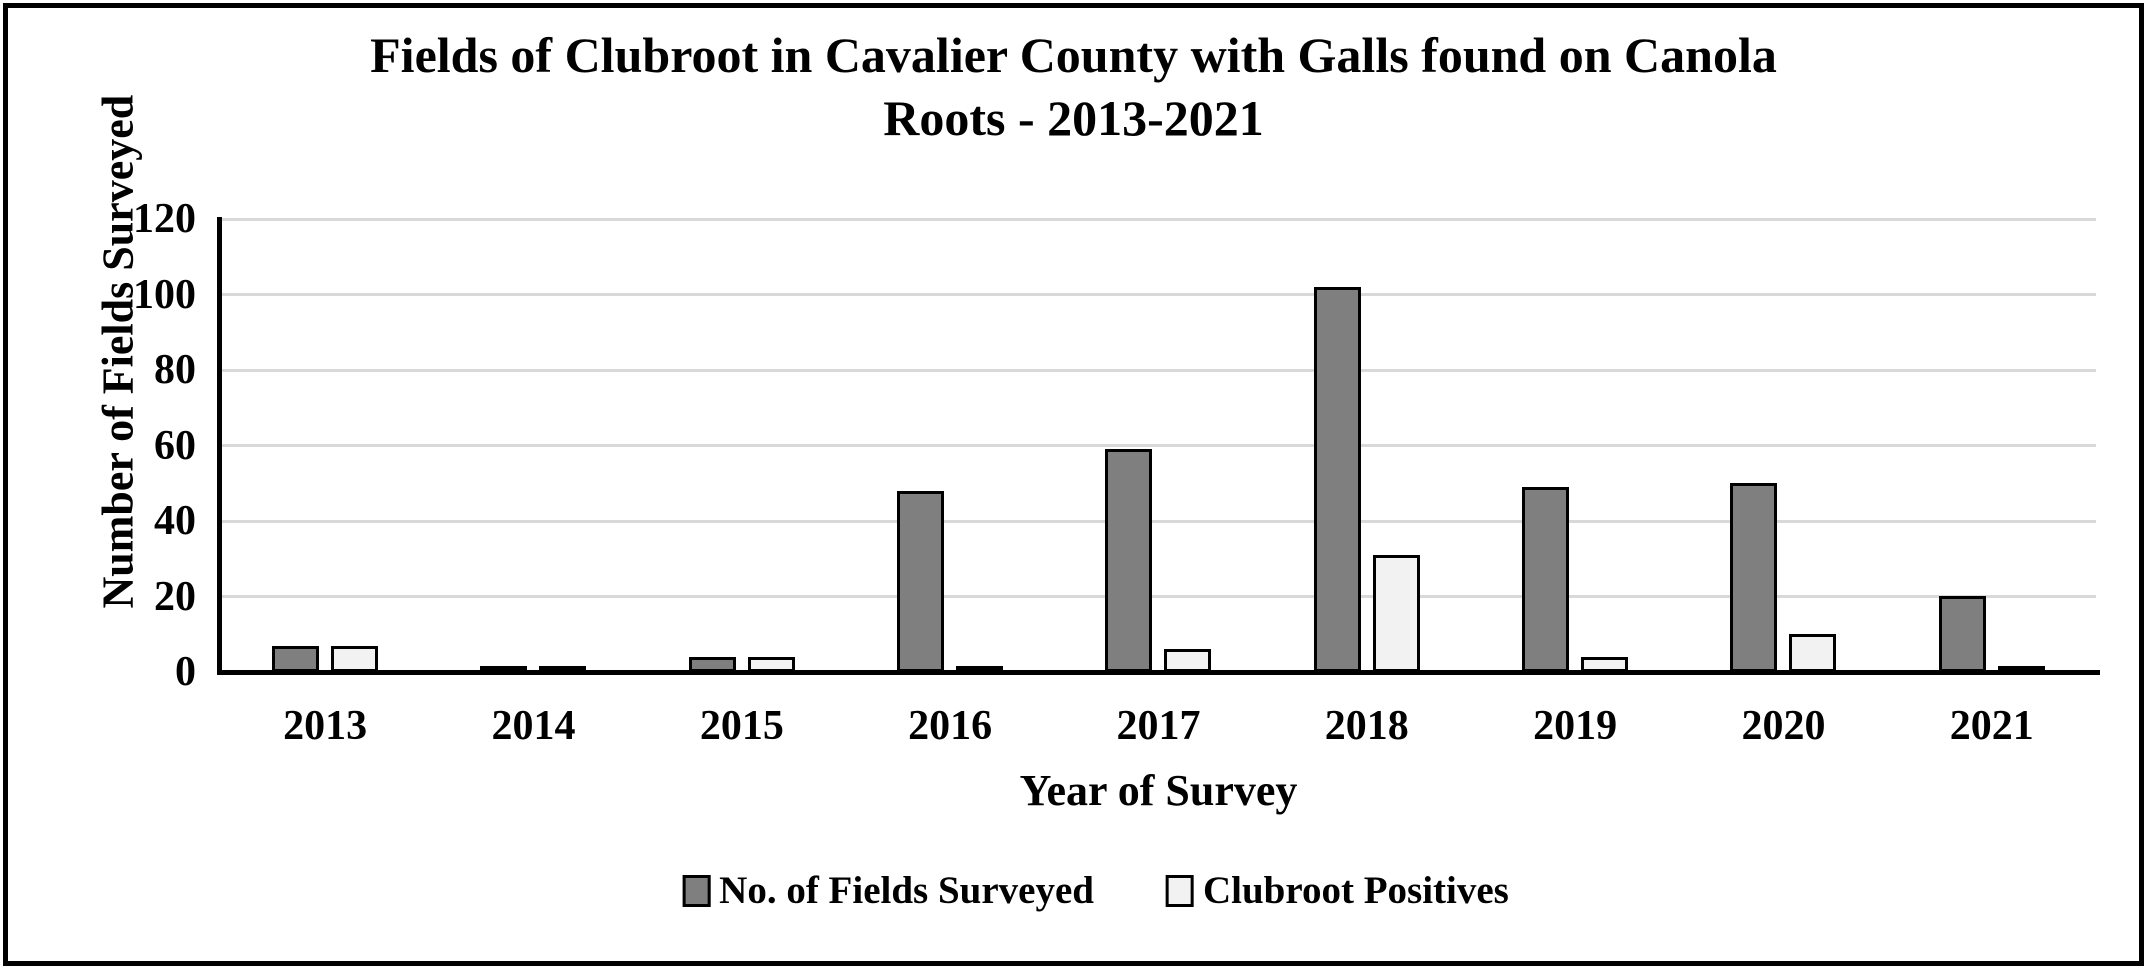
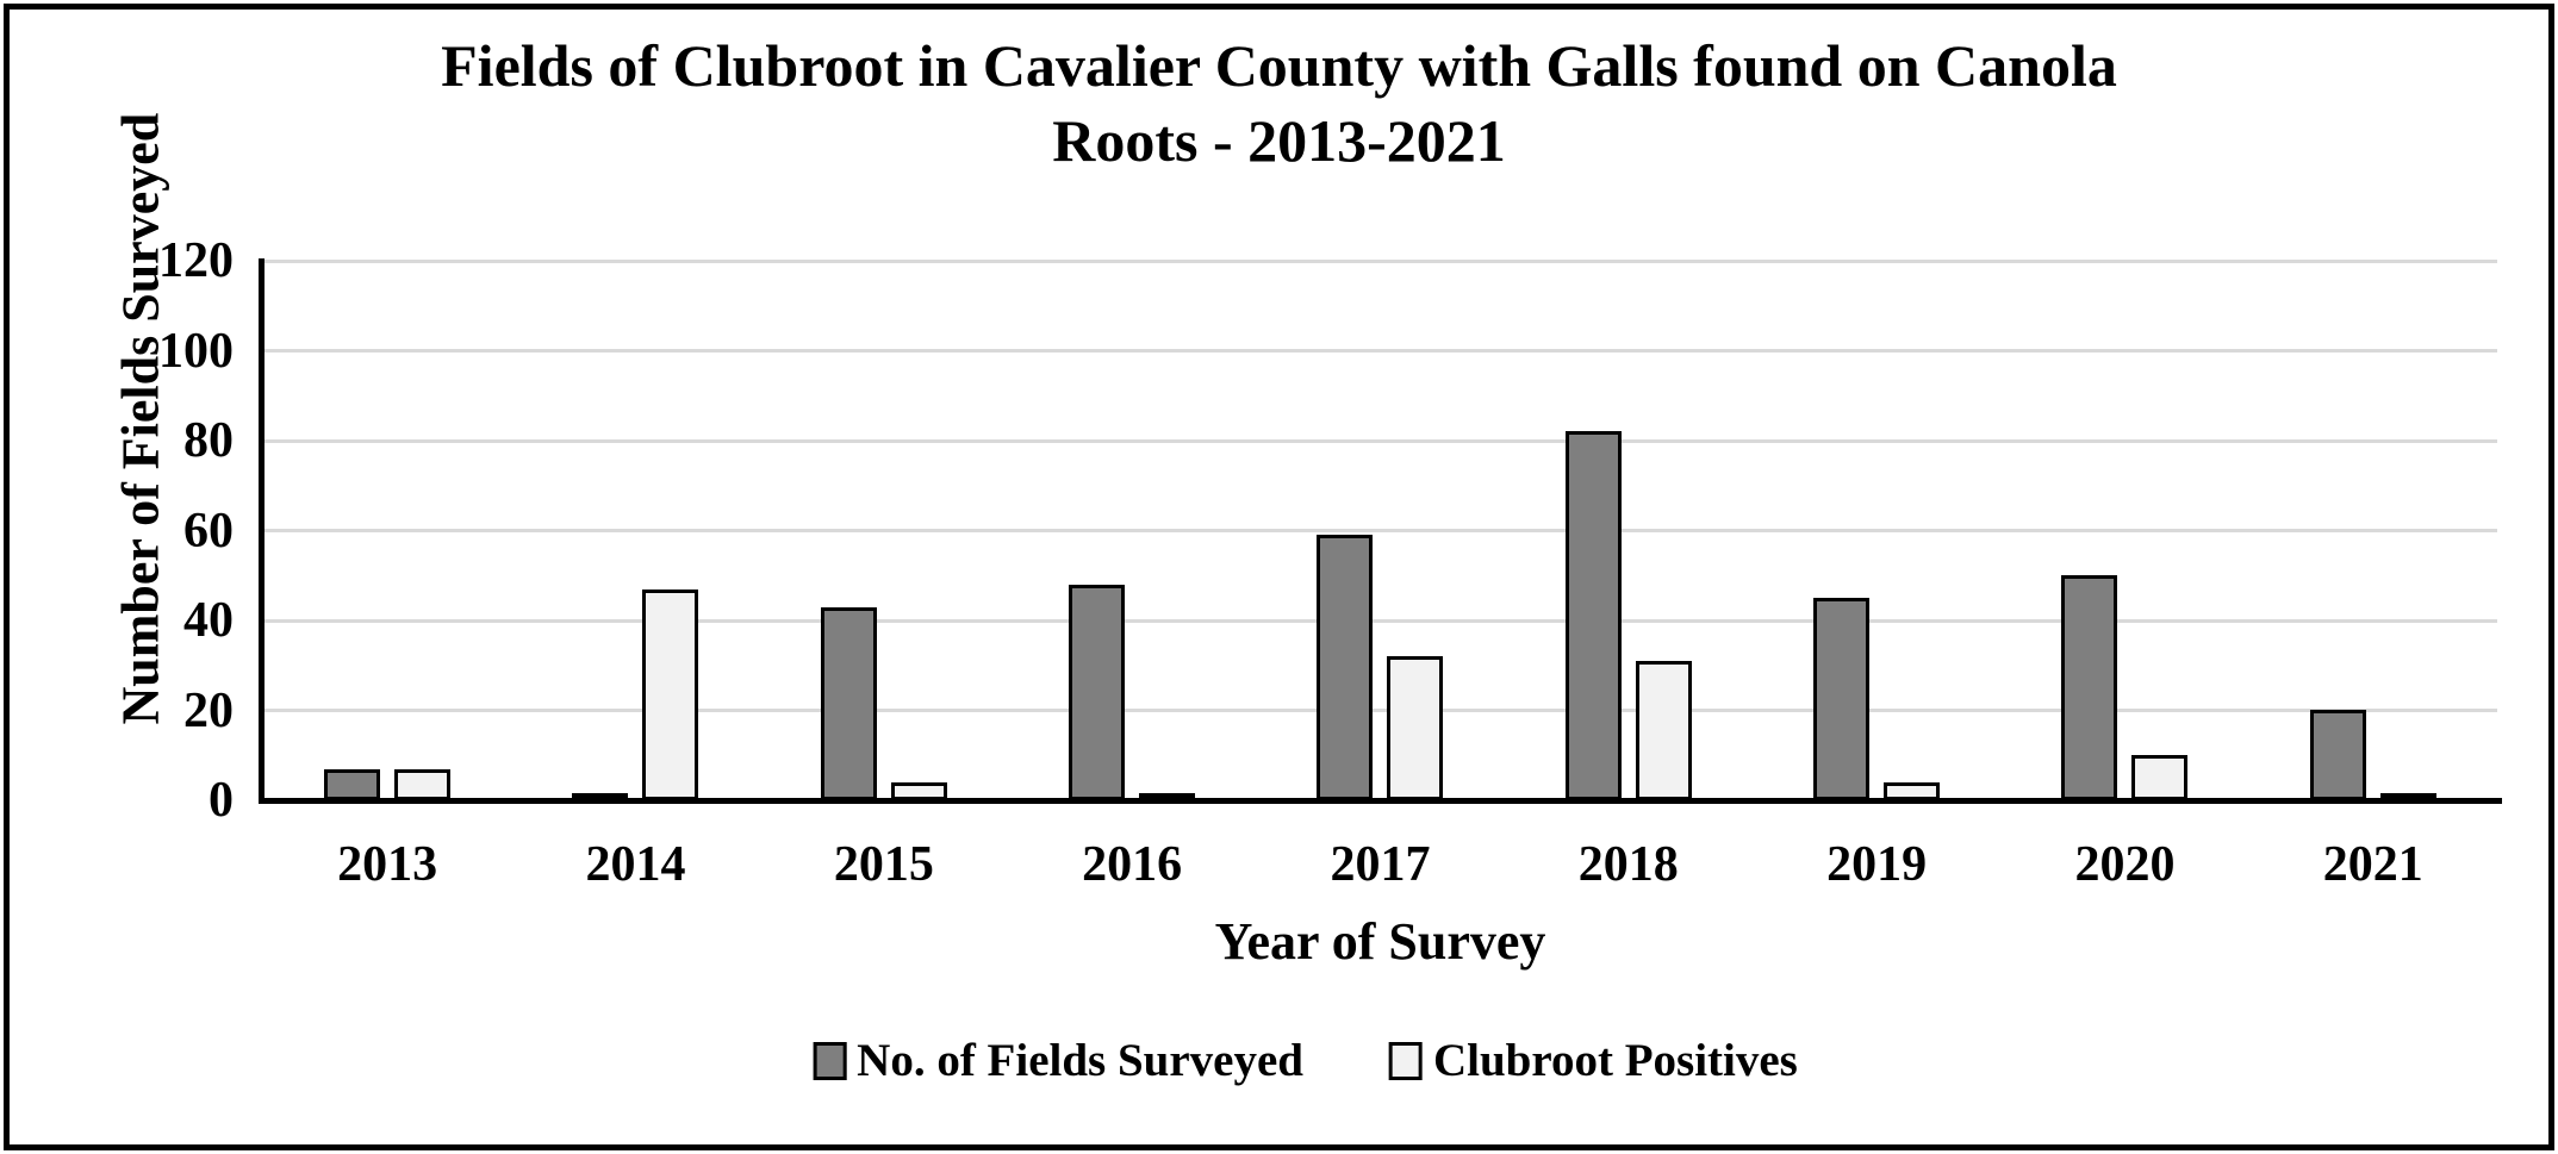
Clubroot Positives/2014: 1 -> 47
No. of Fields Surveyed/2015: 4 -> 43
Clubroot Positives/2017: 6 -> 32
No. of Fields Surveyed/2018: 102 -> 82
No. of Fields Surveyed/2019: 49 -> 45
